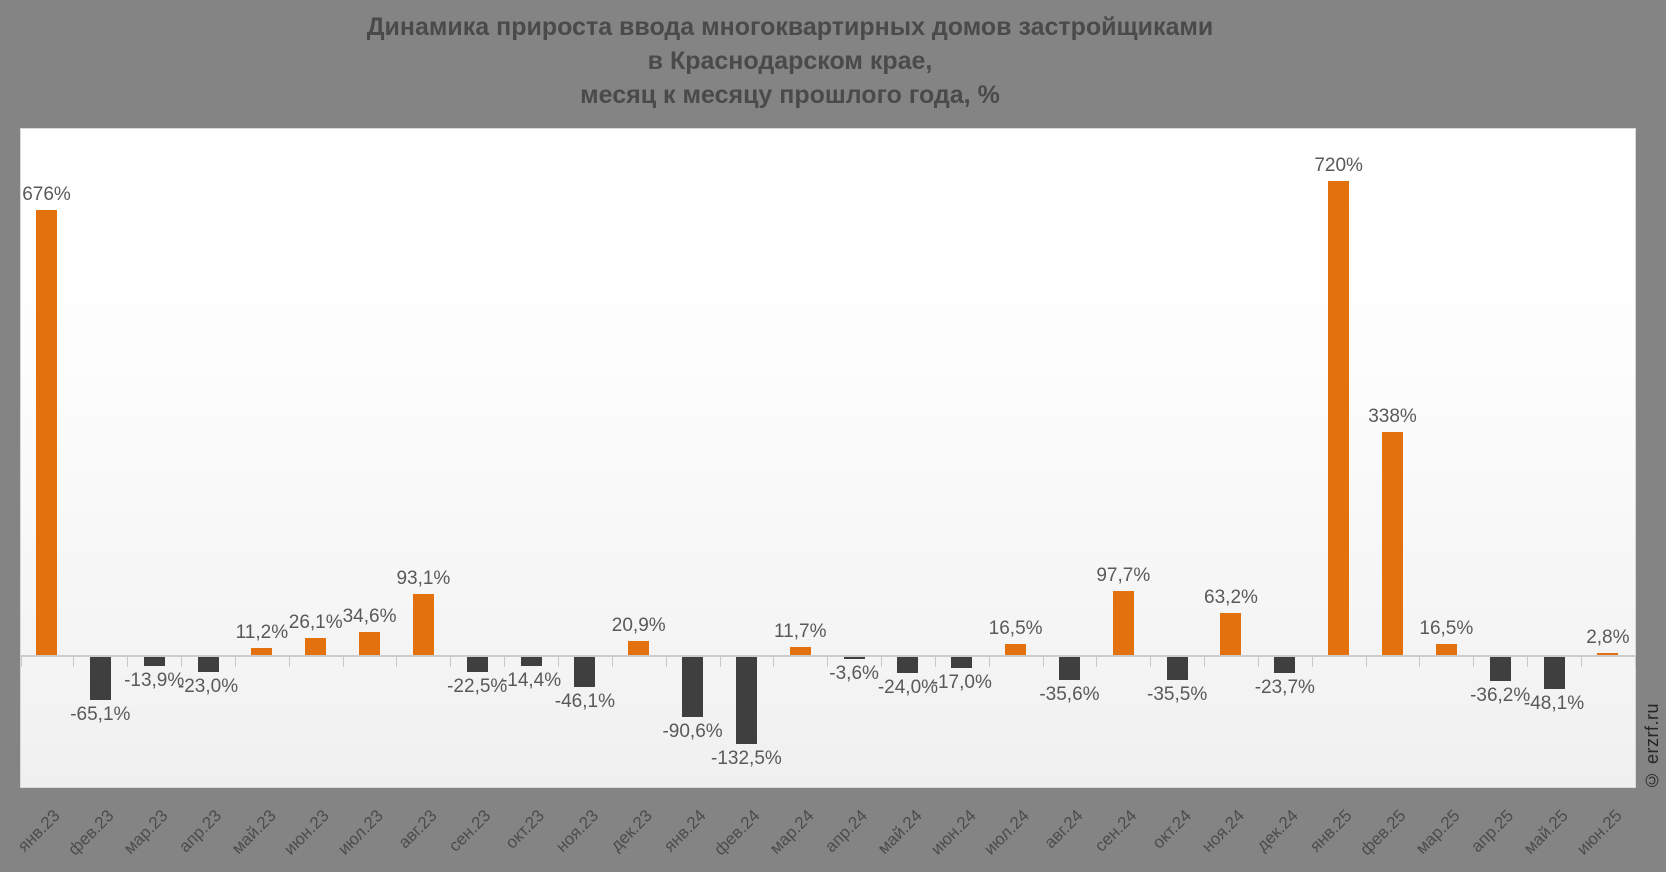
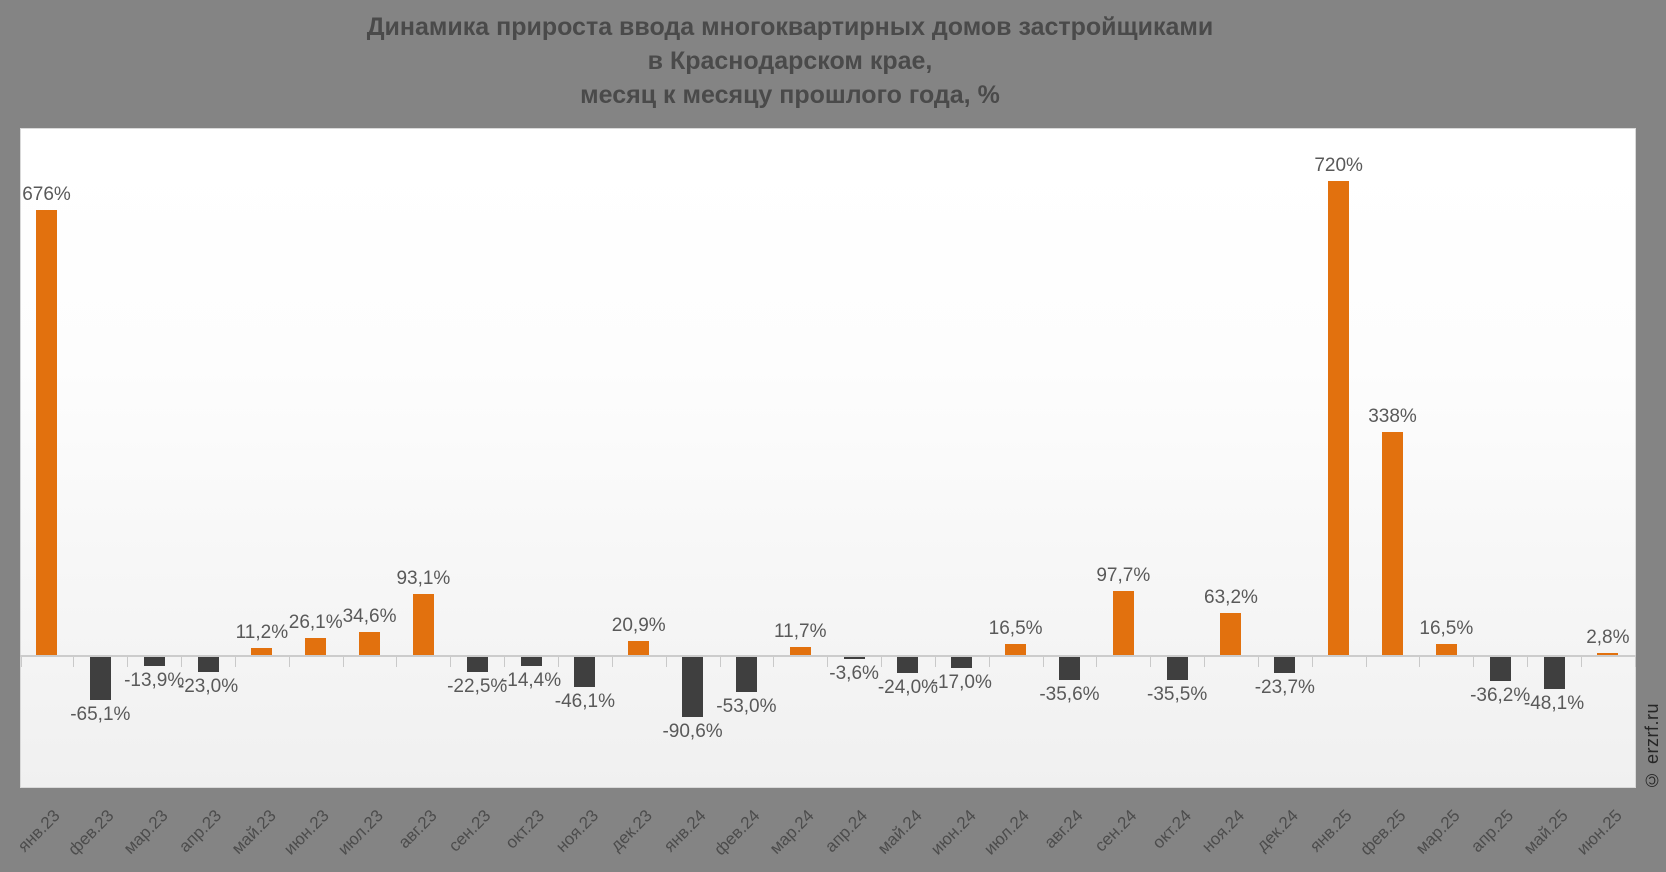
фев.24: -132,5% -> -53,0%
